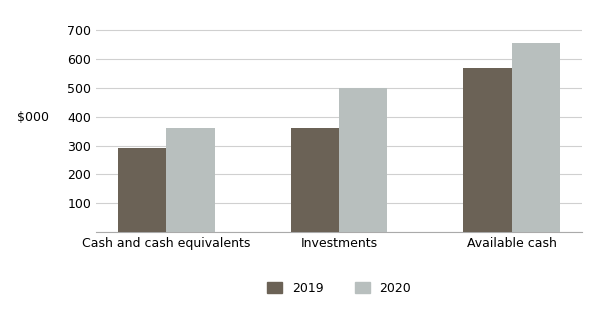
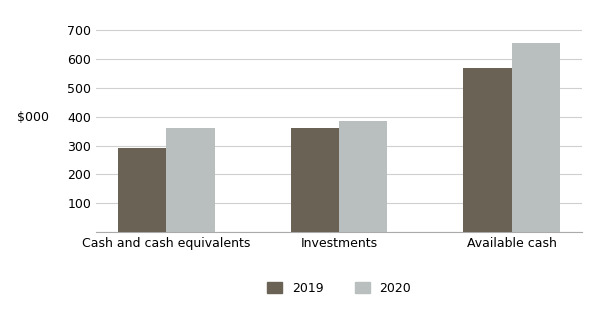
2020/Investments: 500 -> 385
